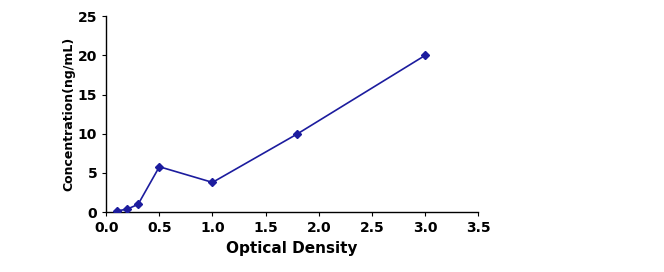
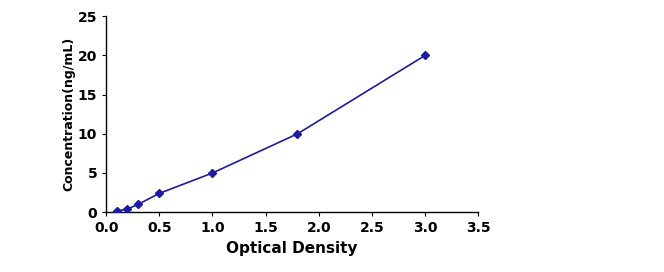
0.5: 5.8 -> 2.4
1.0: 3.8 -> 5.0
